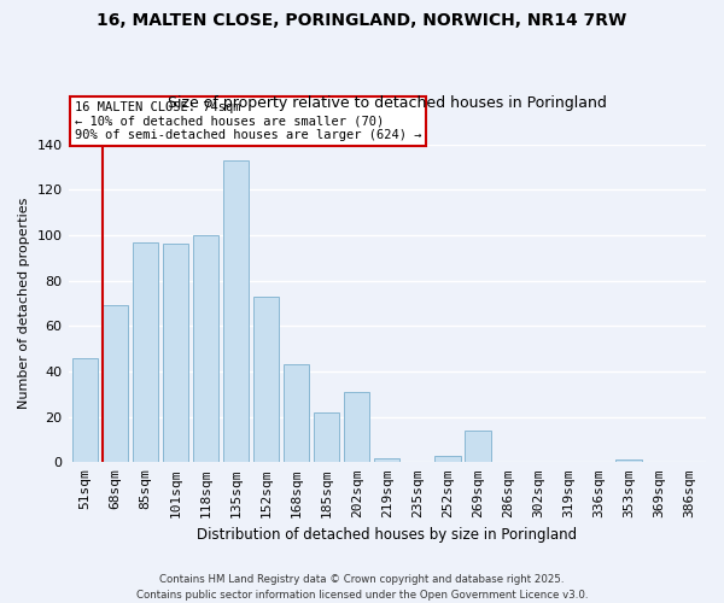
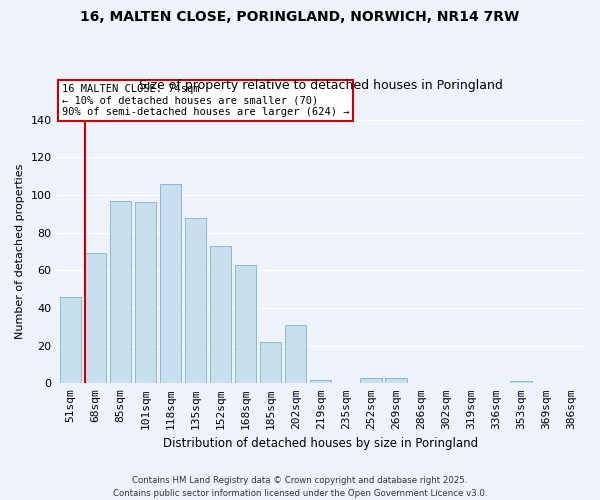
118sqm: 100 -> 106
135sqm: 133 -> 88
168sqm: 43 -> 63
269sqm: 14 -> 3
